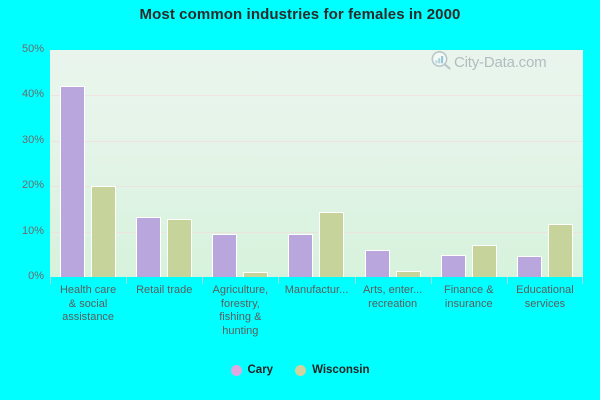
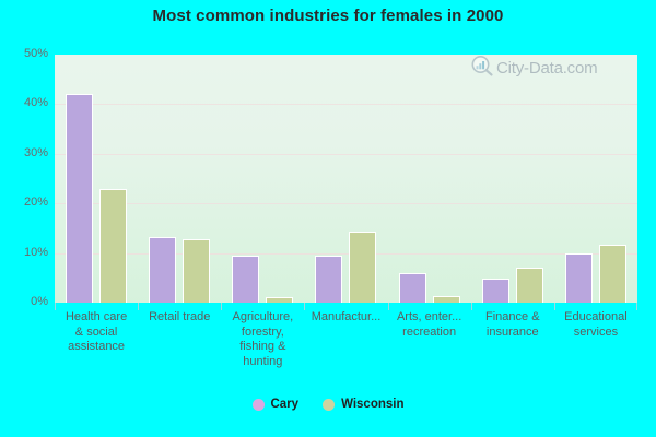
Wisconsin/Health care & social assistance: 20% -> 23%
Cary/Educational services: 5% -> 10%
